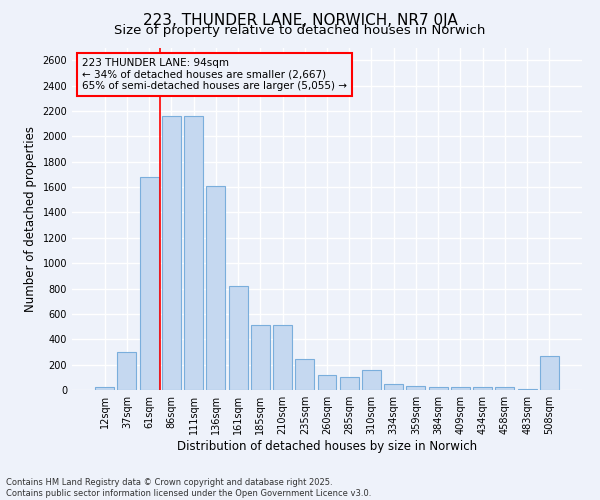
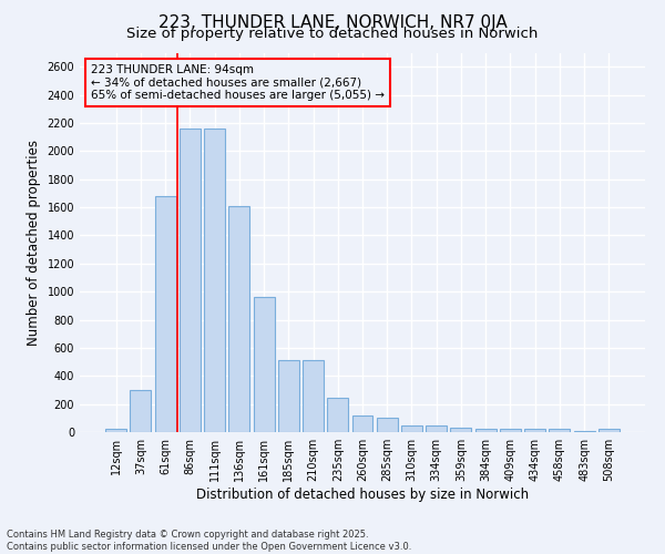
161sqm: 820 -> 960
310sqm: 160 -> 50
508sqm: 270 -> 20
